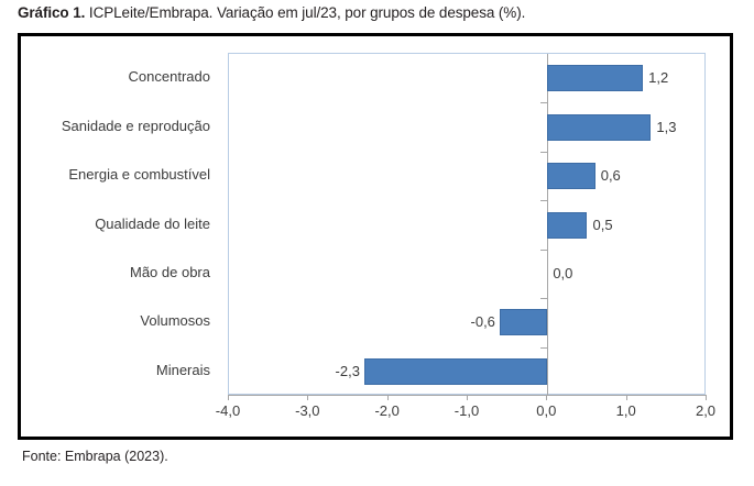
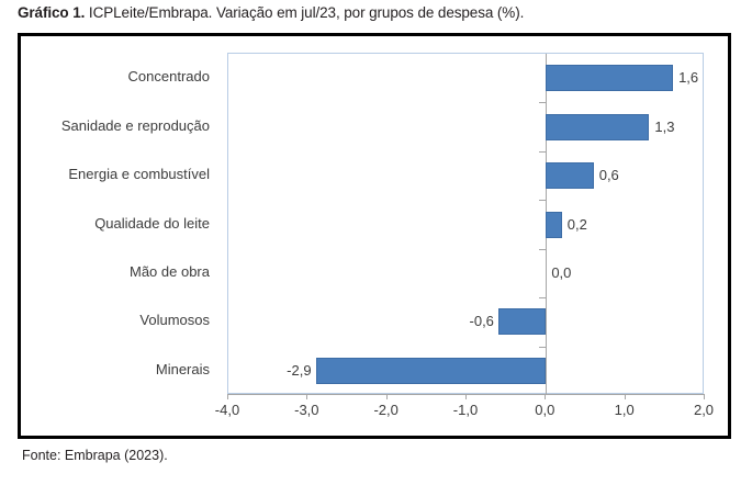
Concentrado: 1,2 -> 1,6
Qualidade do leite: 0,5 -> 0,2
Minerais: -2,3 -> -2,9
